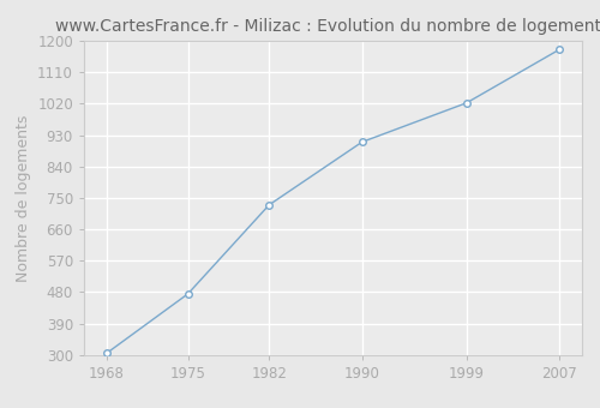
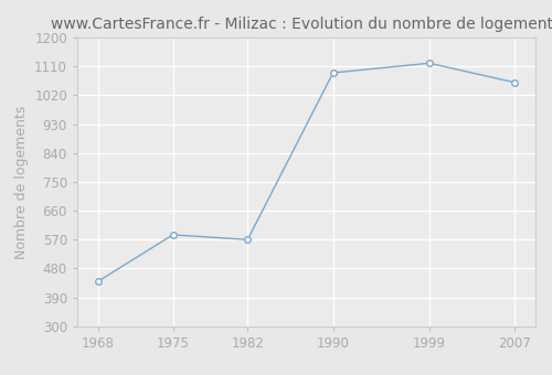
1968: 305 -> 440
1975: 475 -> 585
1982: 730 -> 570
1990: 910 -> 1090
1999: 1022 -> 1120
2007: 1175 -> 1060
